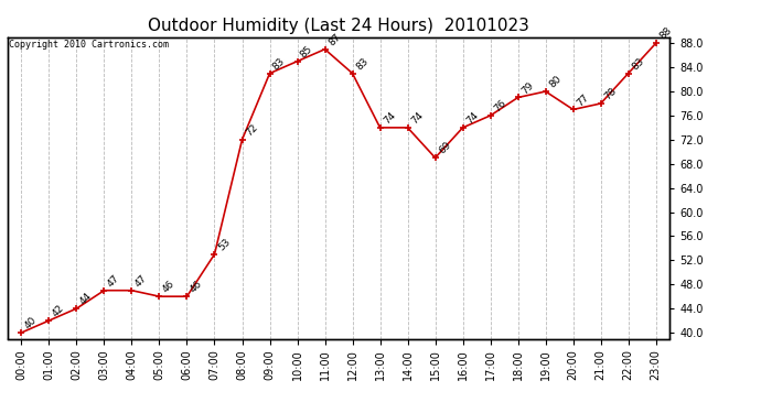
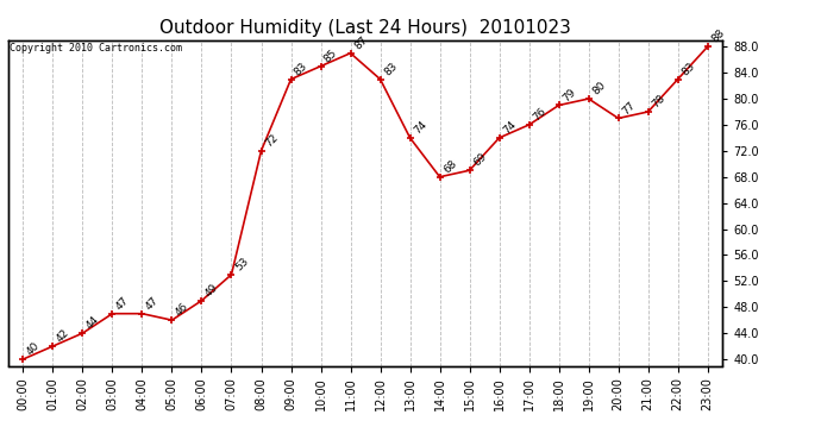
06:00: 46 -> 49
14:00: 74 -> 68
